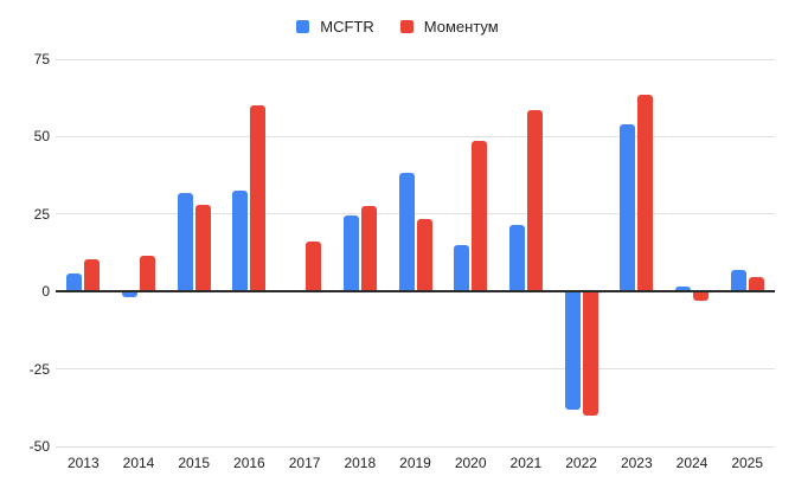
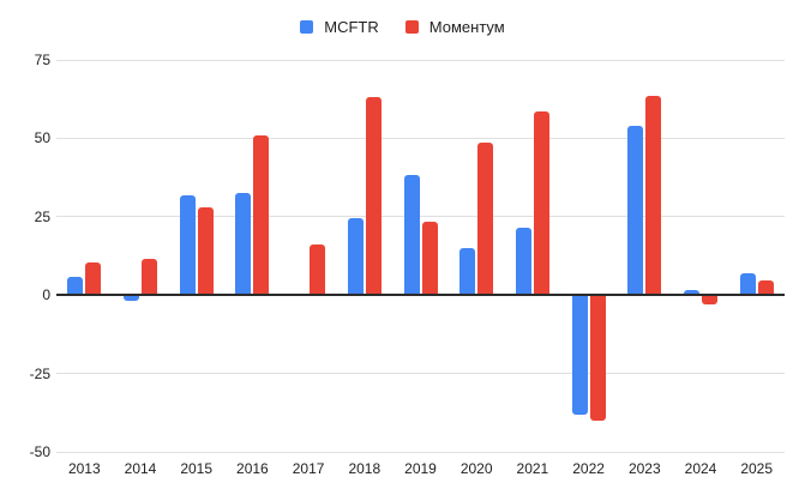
Моментум/2016: 60 -> 51
Моментум/2018: 28 -> 63
